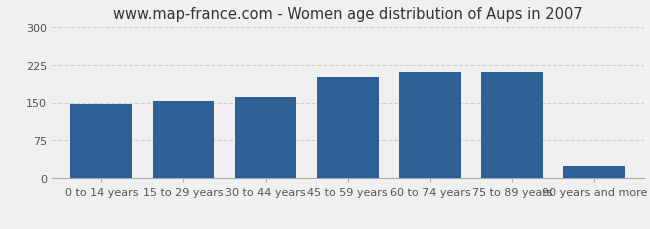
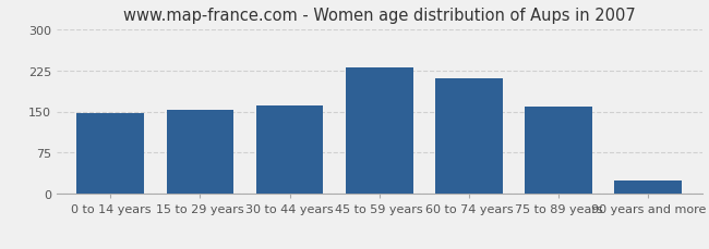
45 to 59 years: 200 -> 230
75 to 89 years: 210 -> 158
